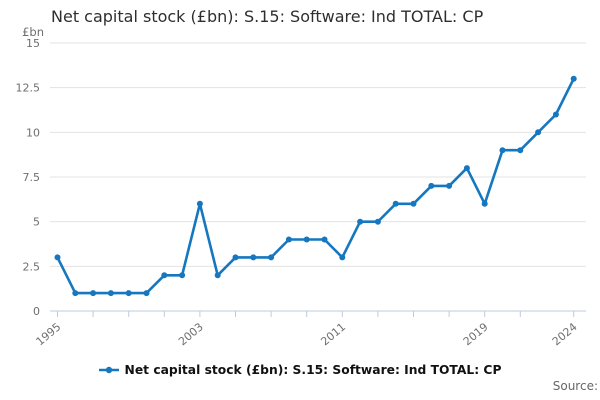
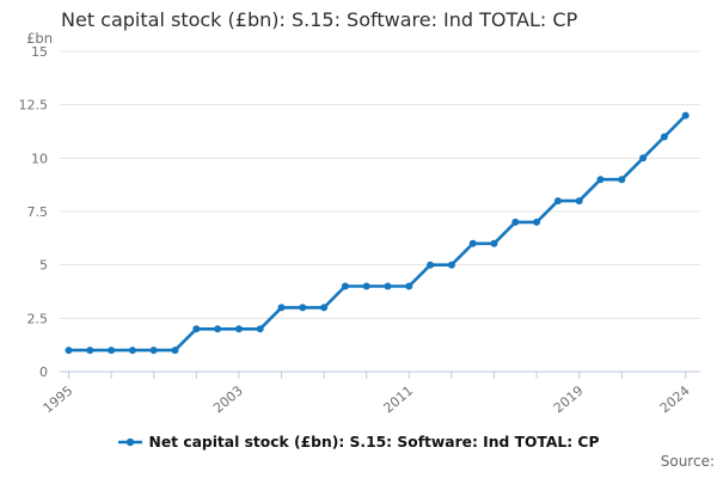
1995: 3 -> 1
2003: 6 -> 2
2011: 3 -> 4
2019: 6 -> 8
2024: 13 -> 12
